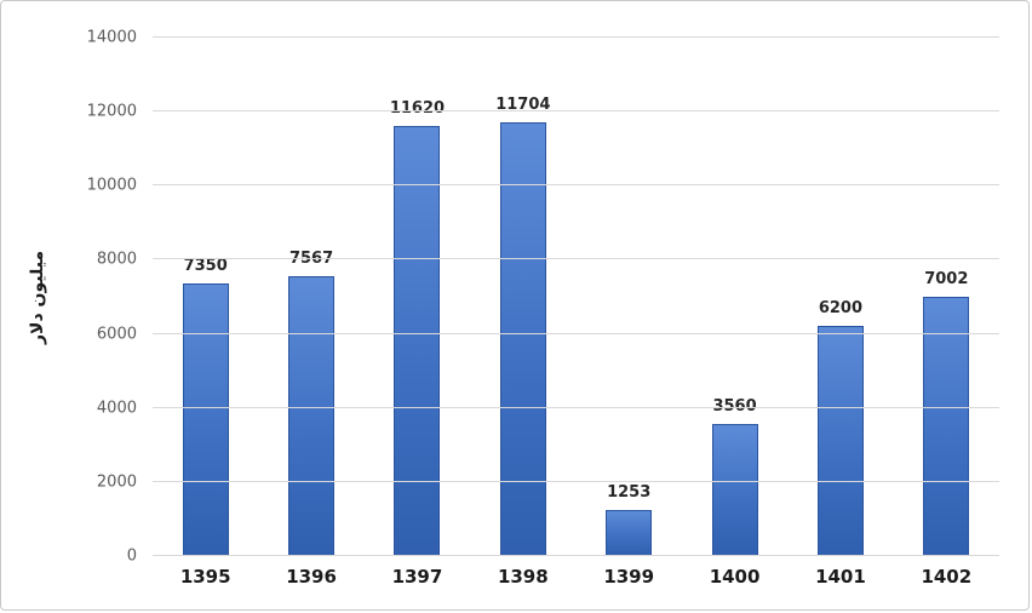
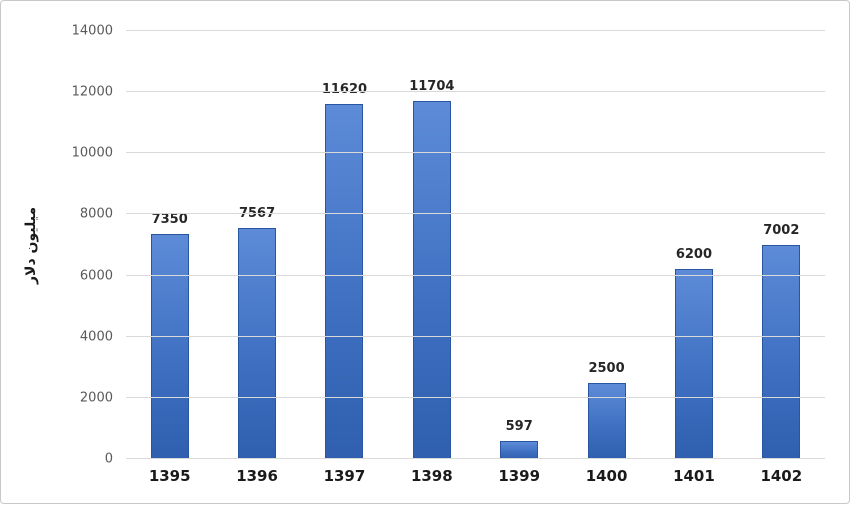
1399: 1253 -> 597
1400: 3560 -> 2500
